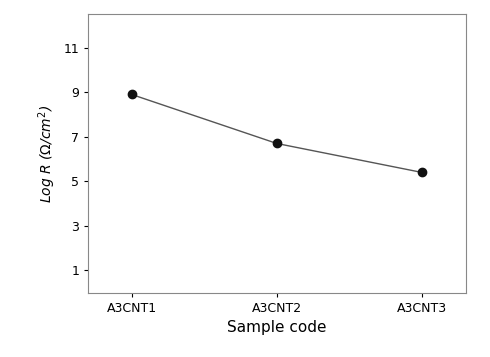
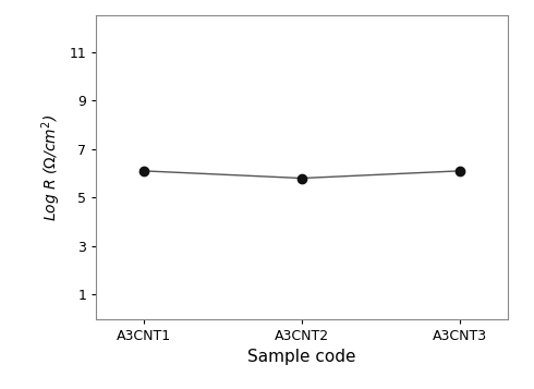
A3CNT1: 8.9 -> 6.1
A3CNT2: 6.7 -> 5.8
A3CNT3: 5.4 -> 6.1
